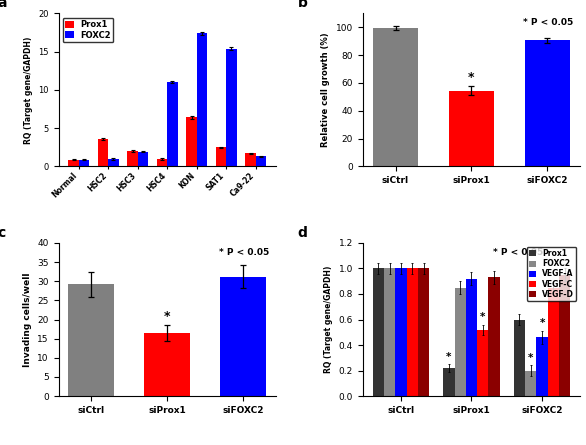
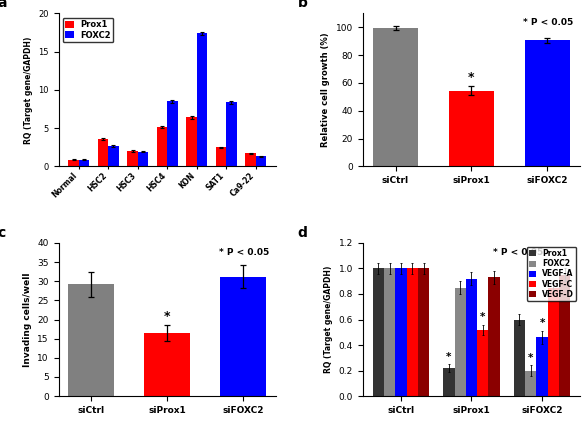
FOXC2/HSC2: 1.0 -> 2.7
Prox1/HSC4: 1.0 -> 5.2
FOXC2/HSC4: 11.0 -> 8.5
FOXC2/SAT1: 15.4 -> 8.4
